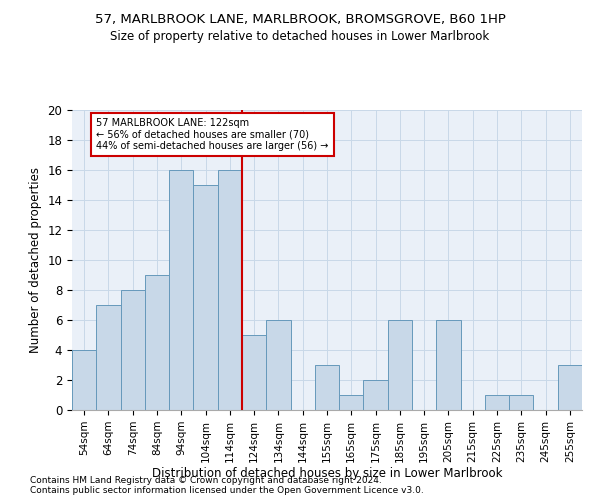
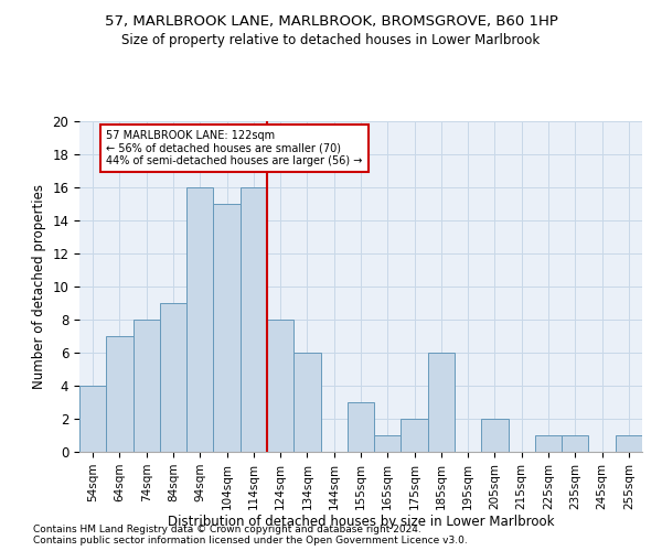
124sqm: 5 -> 8
205sqm: 6 -> 2
255sqm: 3 -> 1
